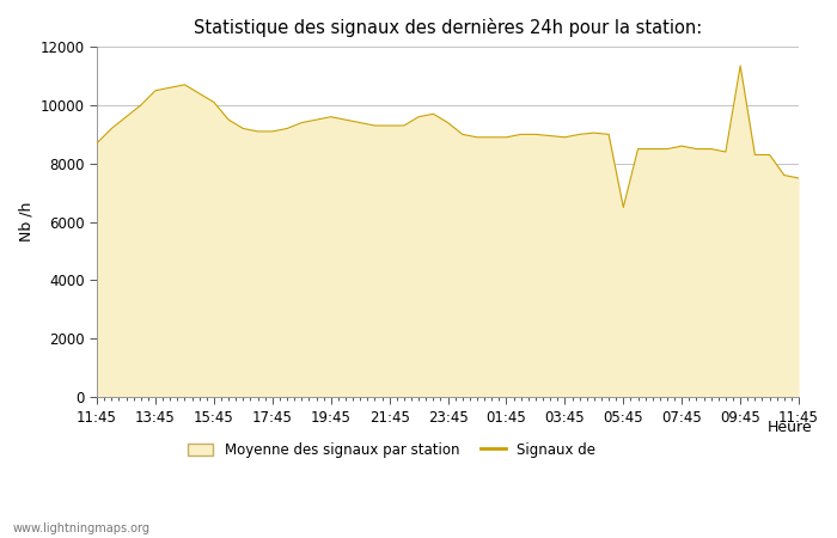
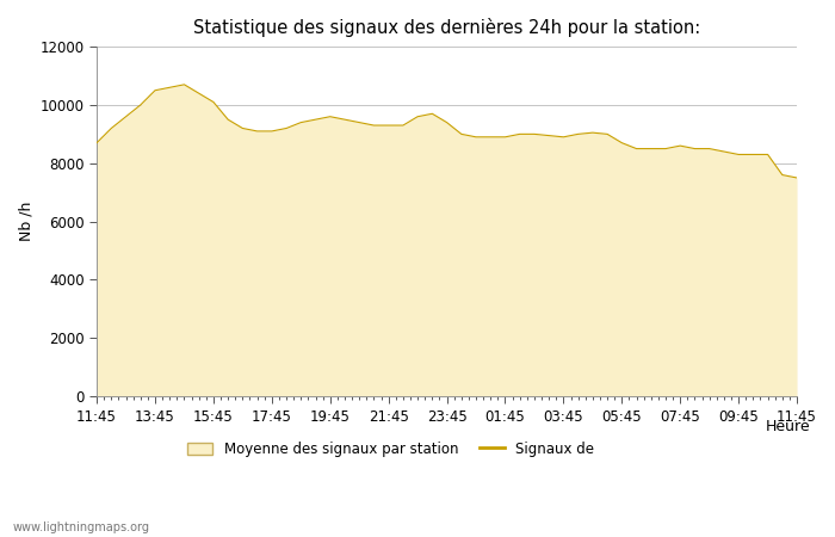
05:45: 6500 -> 8700
09:45: 11350 -> 8300
